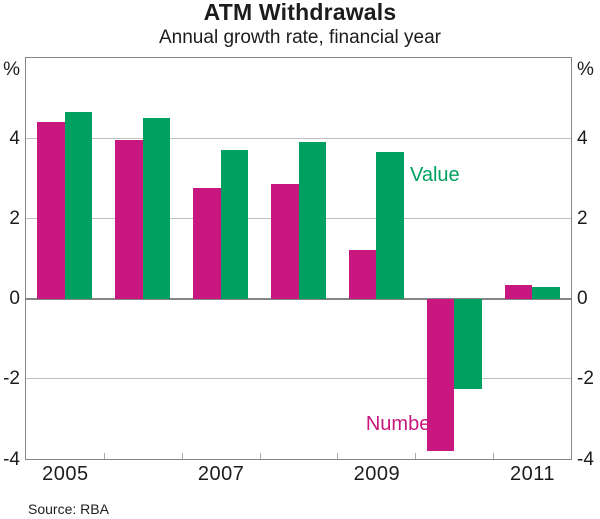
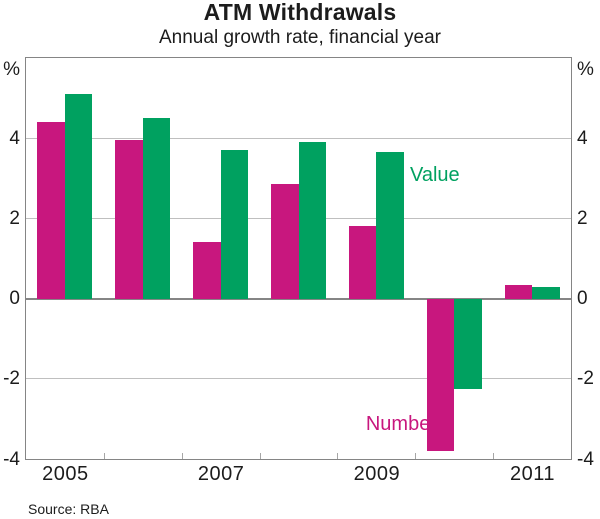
Value/2005: 4.7 -> 5.1
Number/2007: 2.8 -> 1.4
Number/2009: 1.2 -> 1.8
